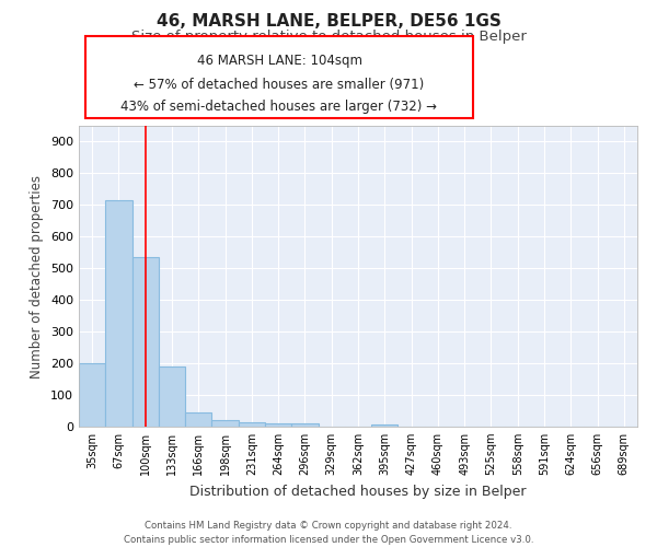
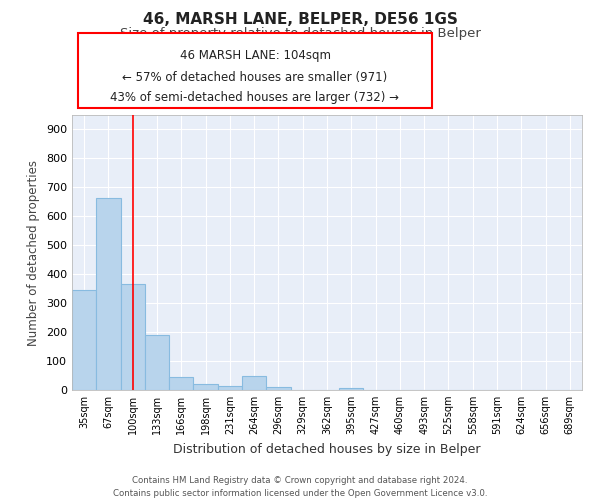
35sqm: 200 -> 345
67sqm: 715 -> 665
100sqm: 535 -> 365
264sqm: 12 -> 50
